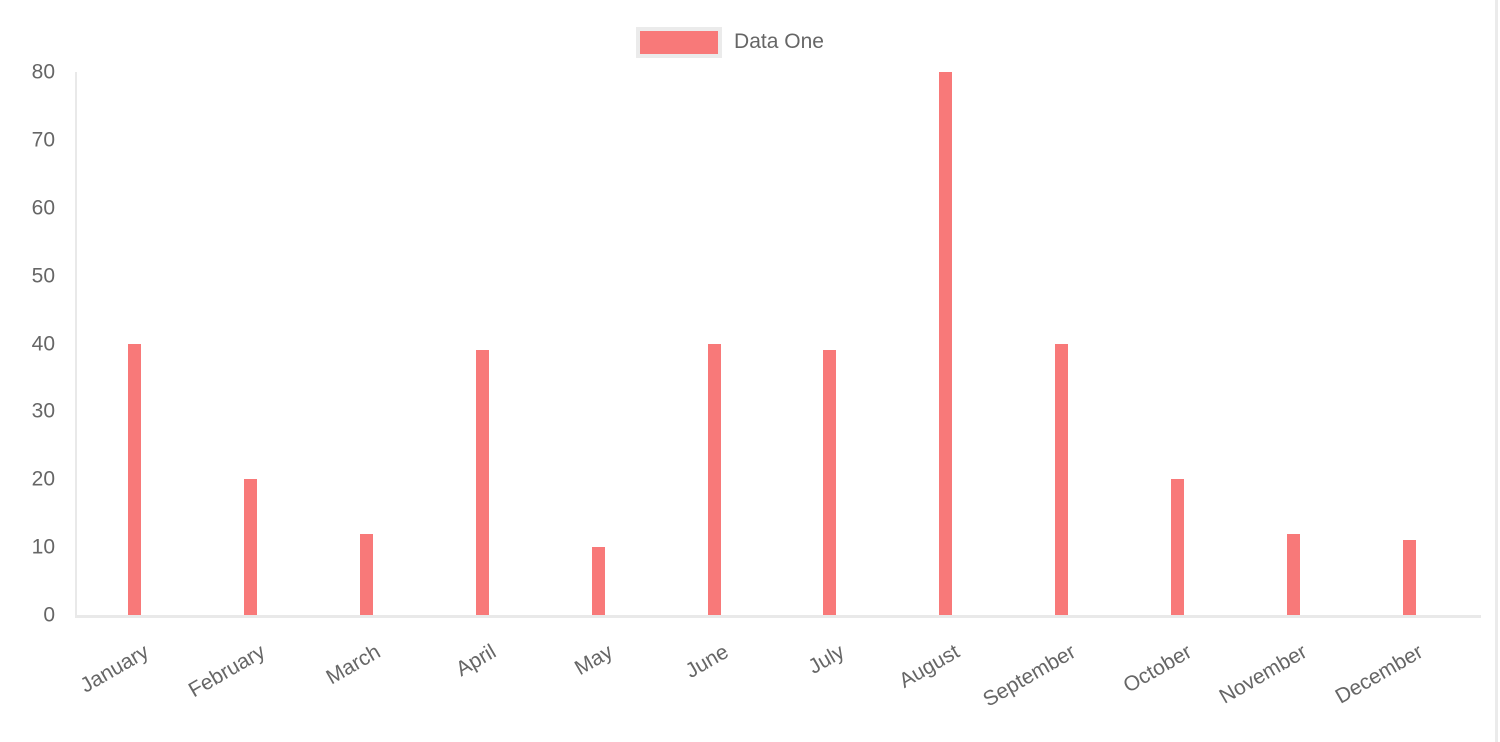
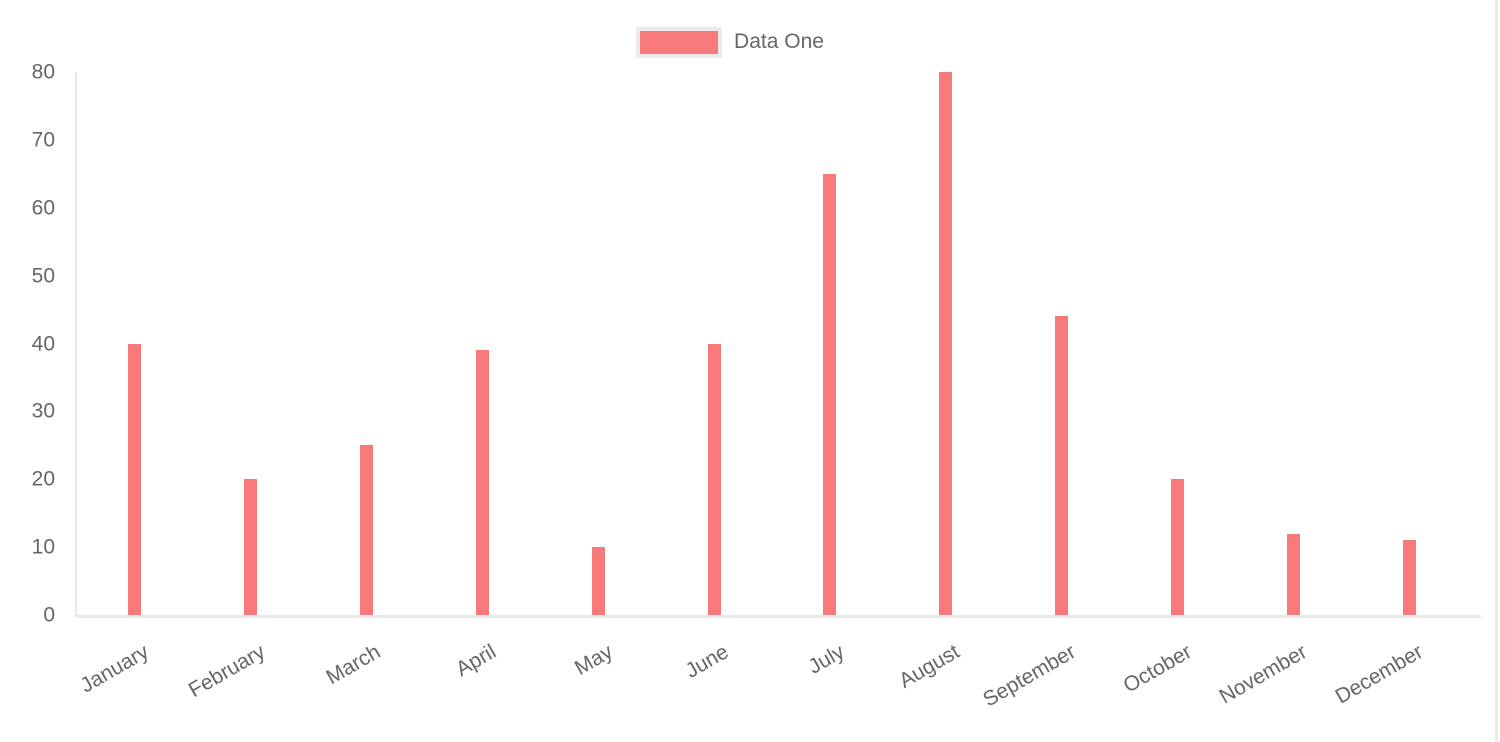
March: 12 -> 25
July: 39 -> 65
September: 40 -> 44
